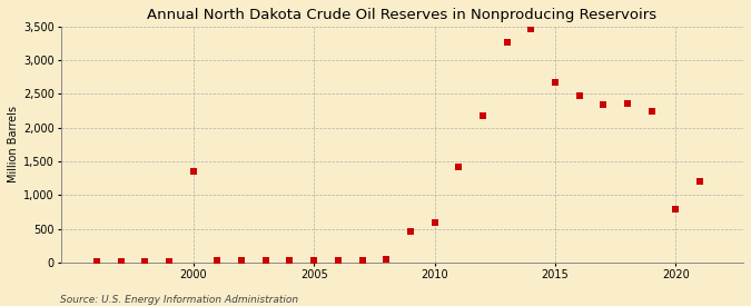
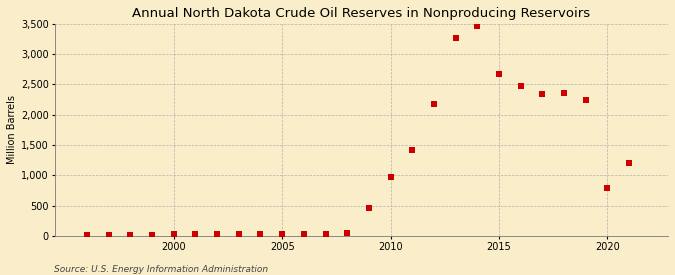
2000: 1,360 -> 30
2010: 600 -> 970
